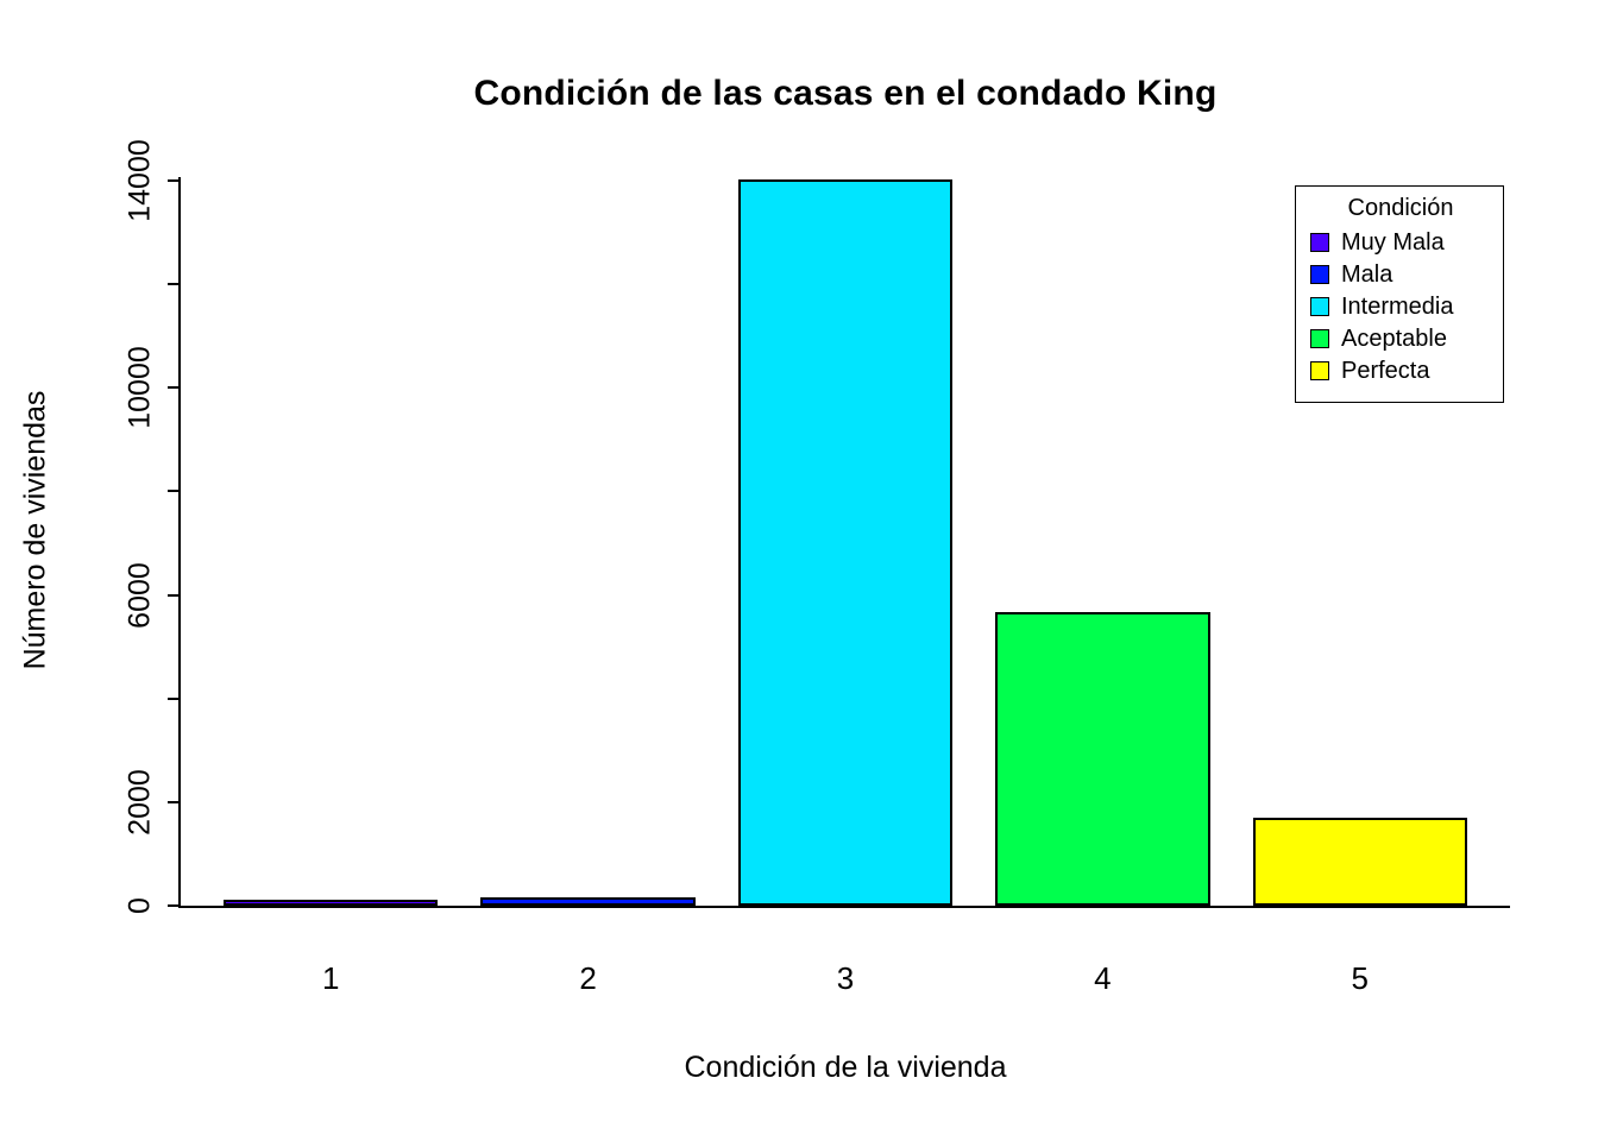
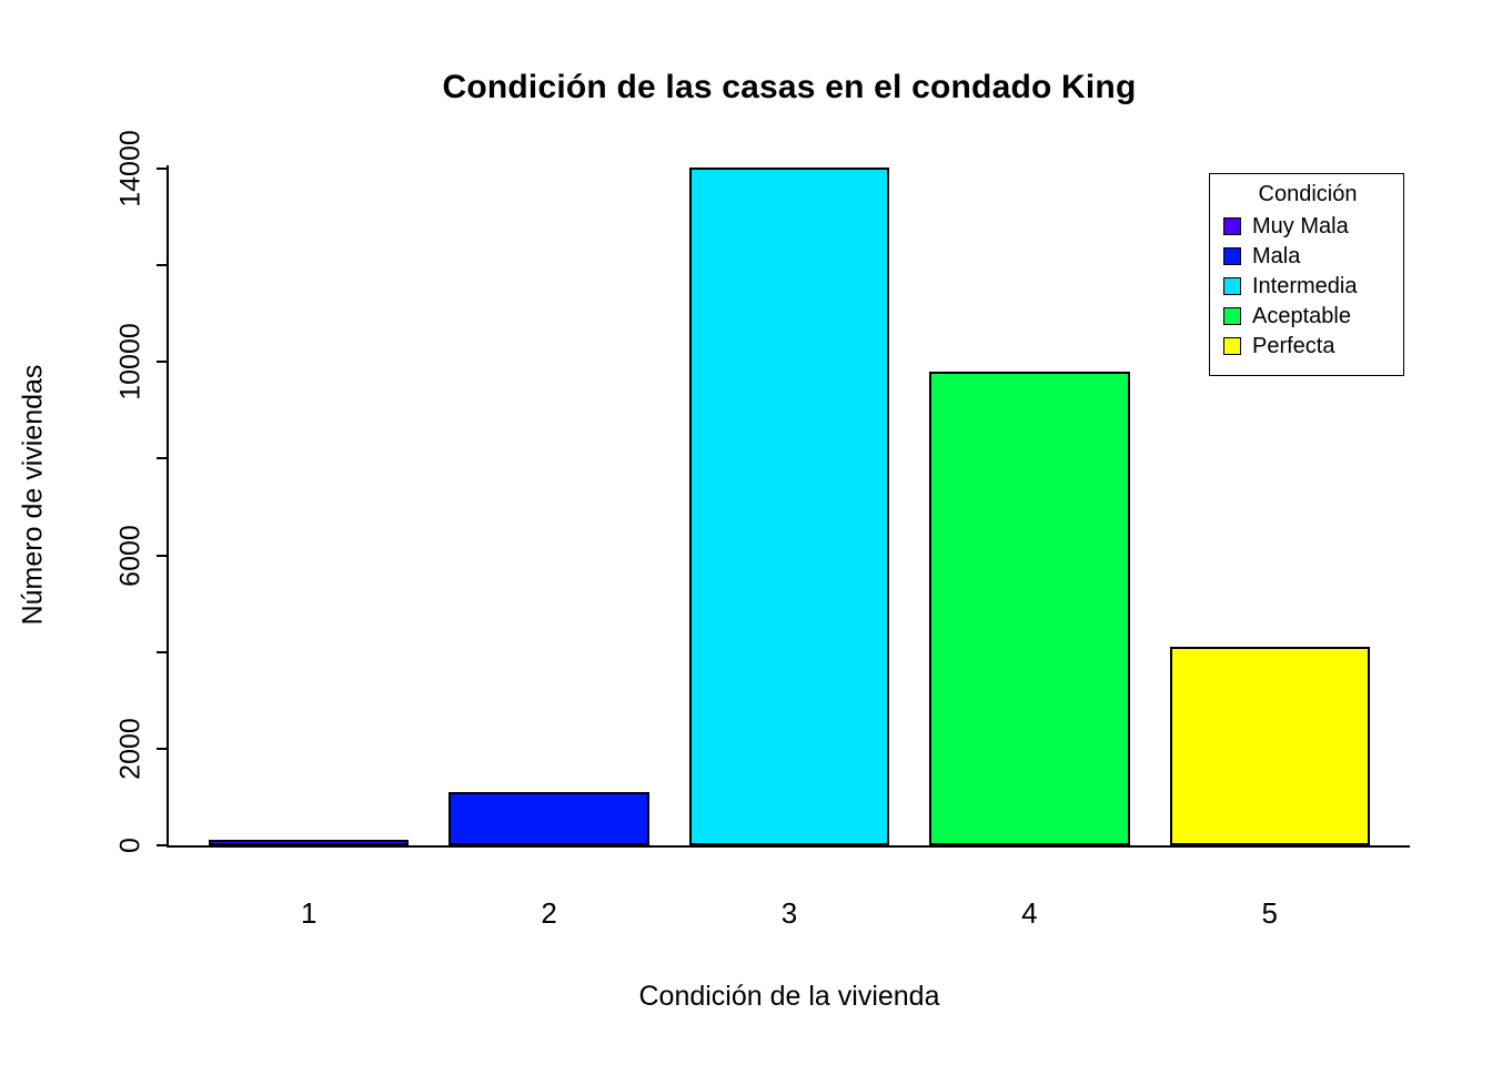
2: 200 -> 1100
4: 5700 -> 9800
5: 1700 -> 4100
